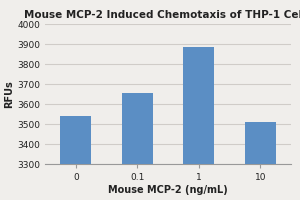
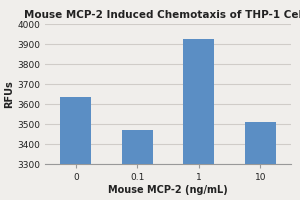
0: 3540 -> 3635
0.1: 3655 -> 3470
1: 3885 -> 3925
